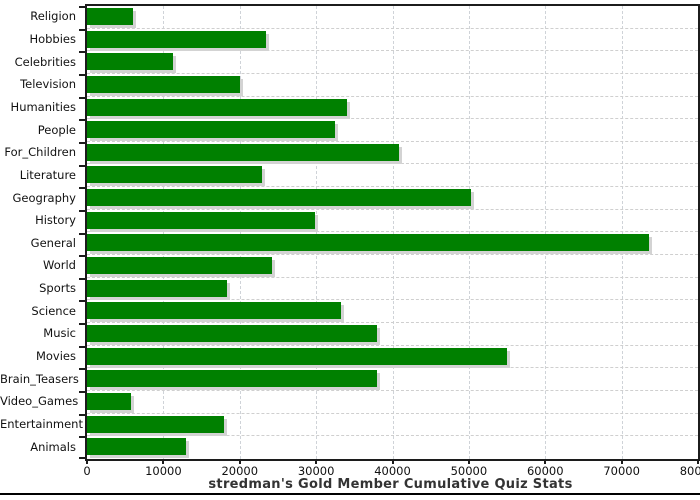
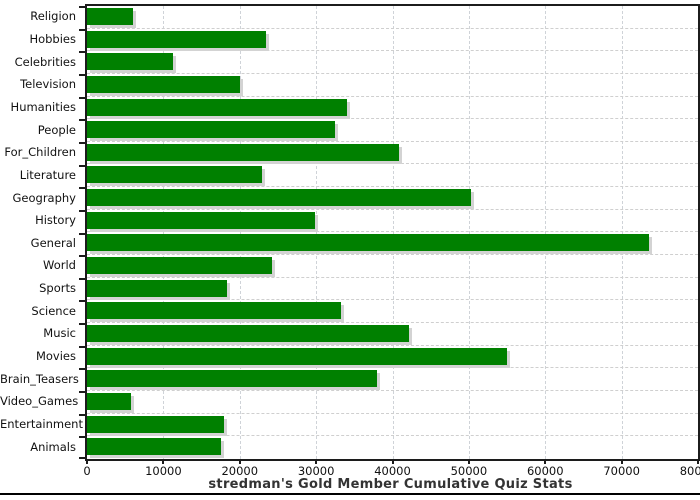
Music: 38000 -> 42000
Animals: 13000 -> 18000
